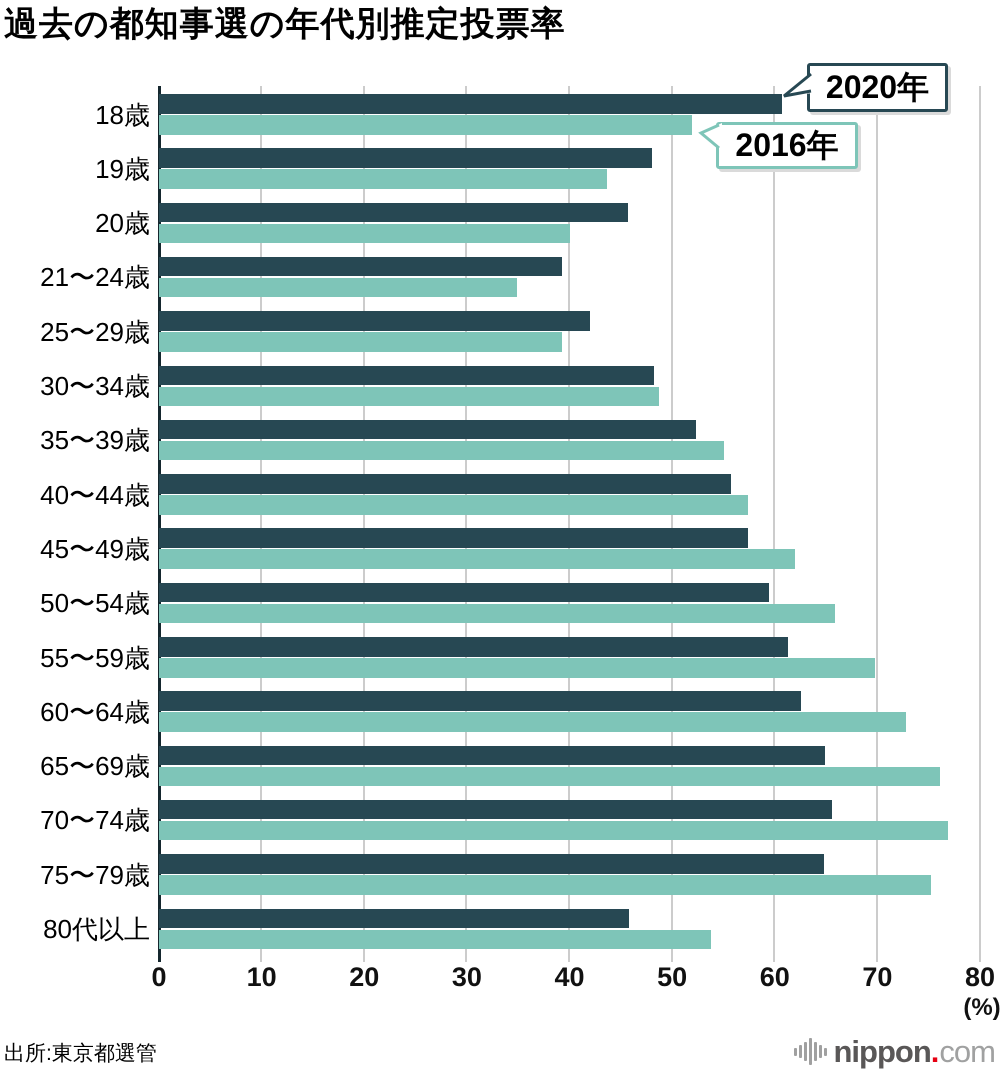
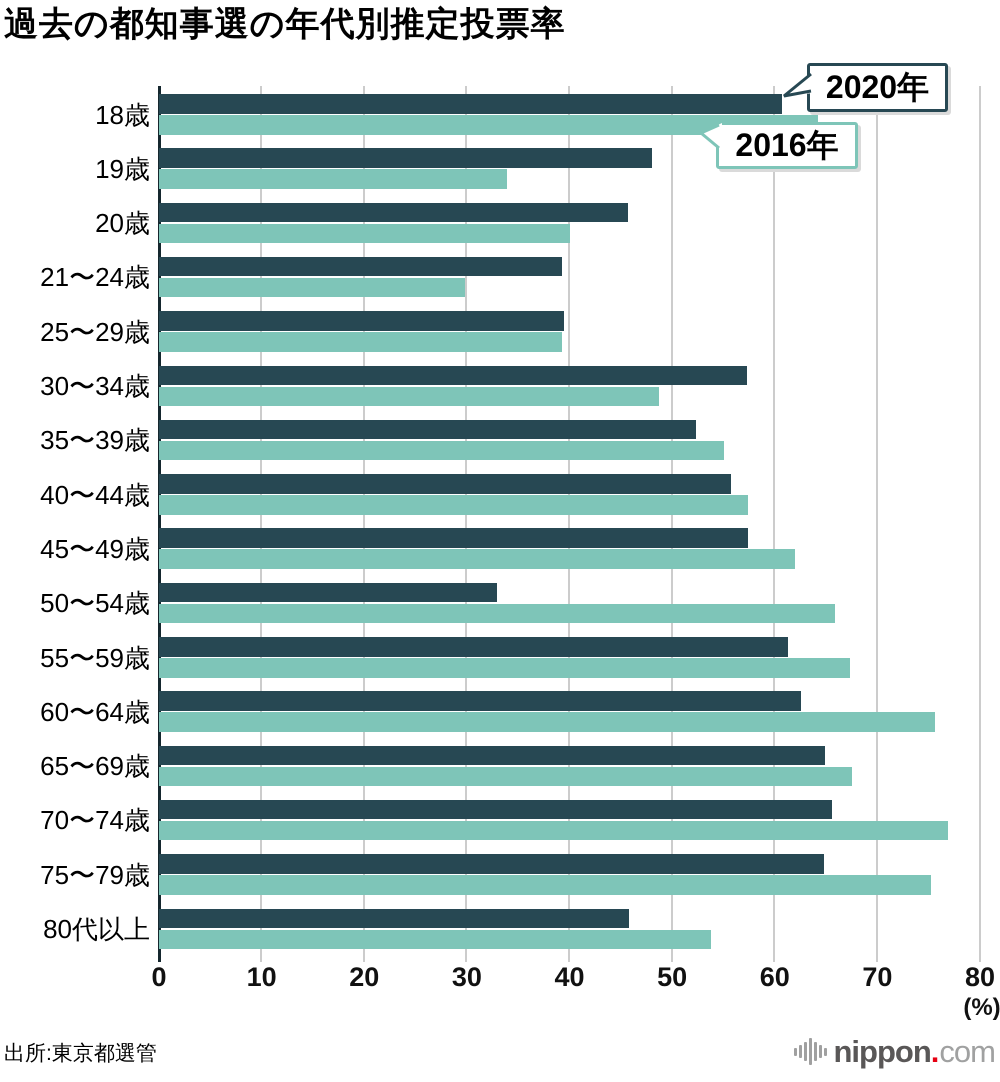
2016年/18歳: 51.9 -> 64.2
2016年/19歳: 43.7 -> 33.9
2016年/21〜24歳: 34.9 -> 29.8
2020年/25〜29歳: 42.0 -> 39.5
2020年/30〜34歳: 48.2 -> 57.3
2020年/50〜54歳: 59.4 -> 32.9
2016年/55〜59歳: 69.8 -> 67.3
2016年/60〜64歳: 72.8 -> 75.6
2016年/65〜69歳: 76.1 -> 67.5
